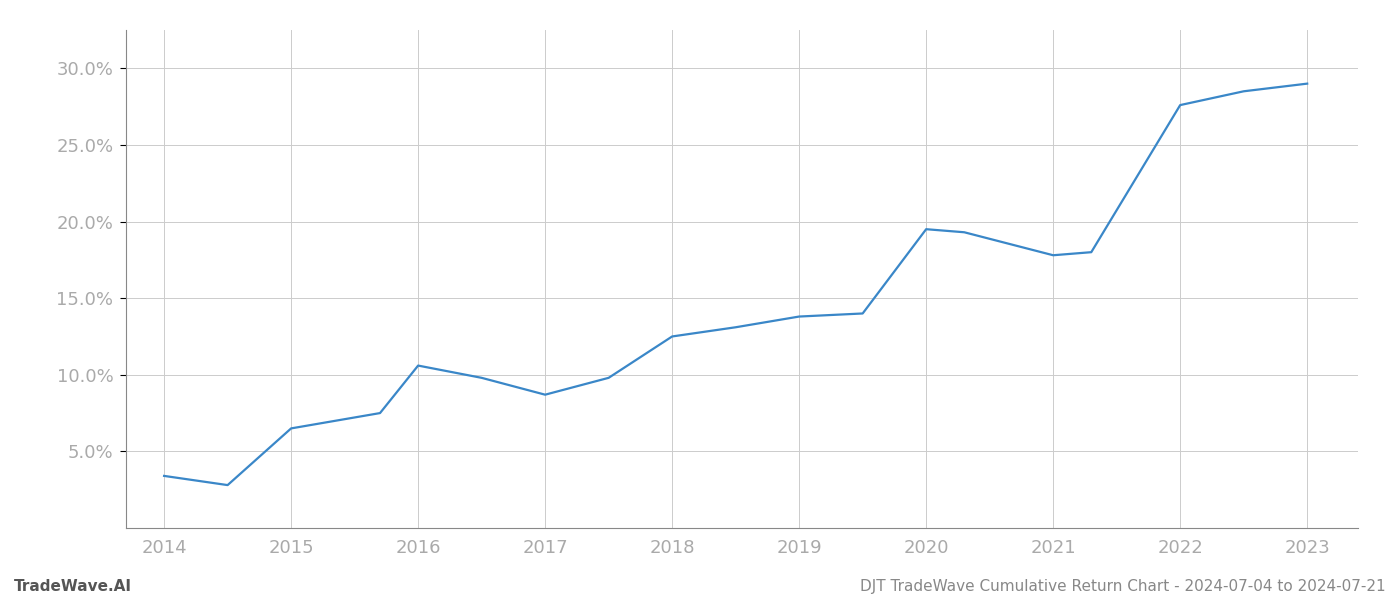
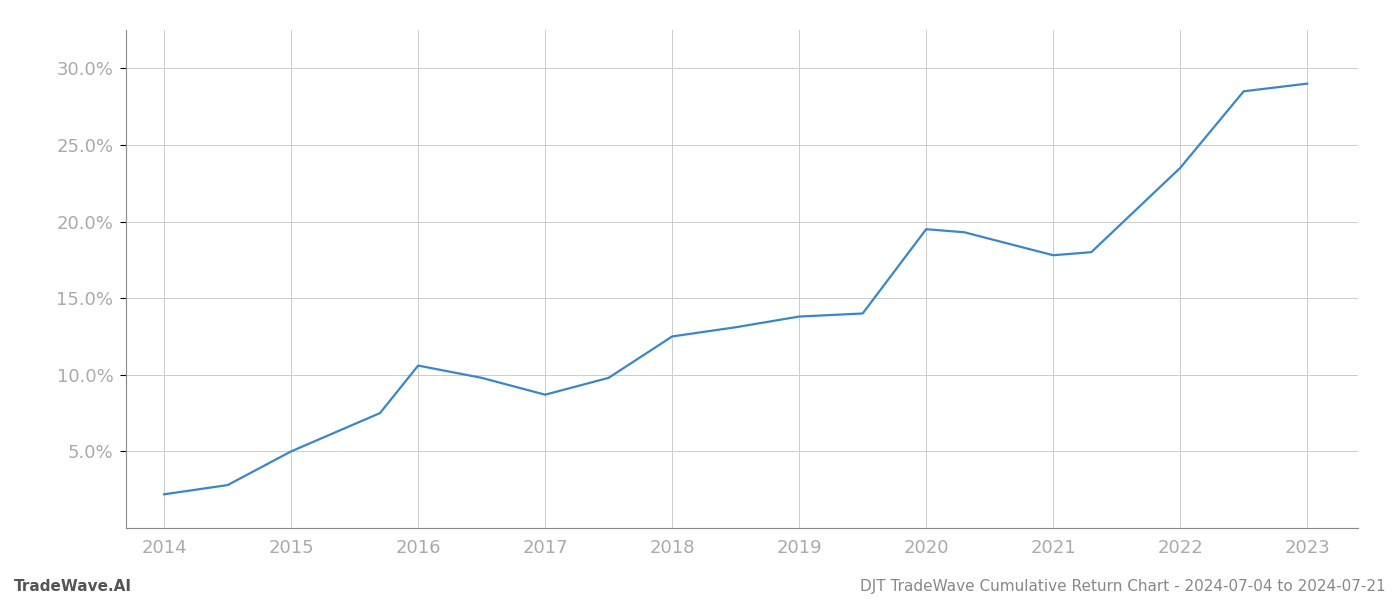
2014: 3.4% -> 2.2%
2015: 6.5% -> 5.0%
2022: 27.6% -> 23.5%
